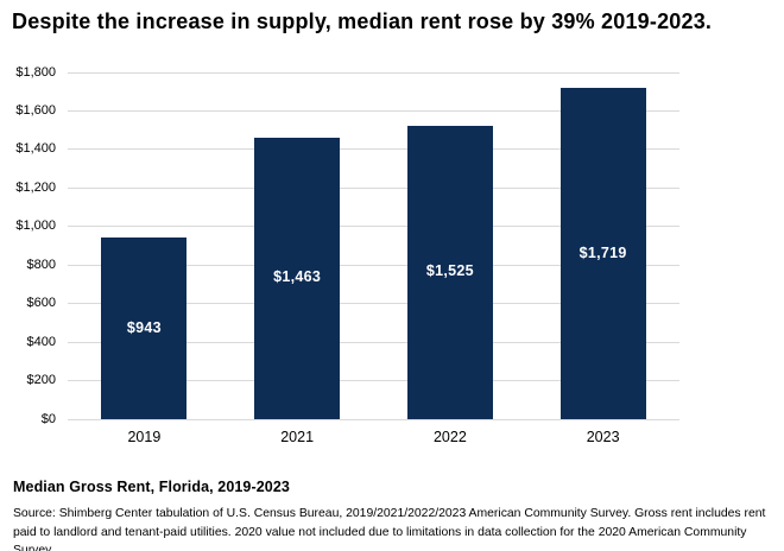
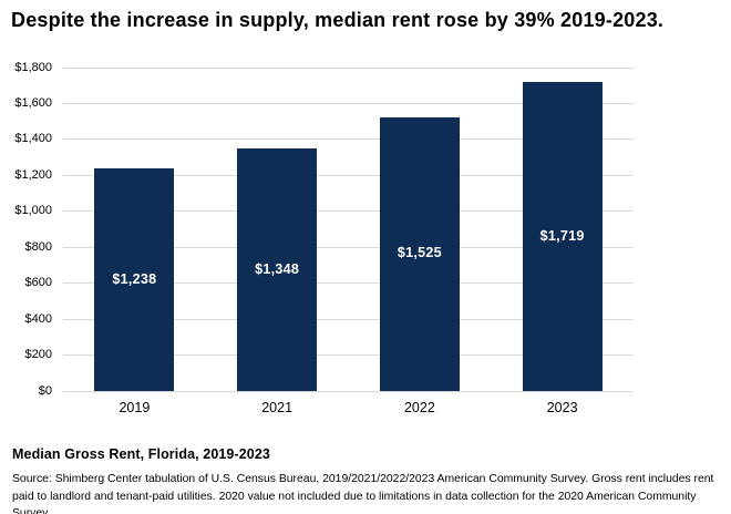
2019: $943 -> $1,238
2021: $1,463 -> $1,348
